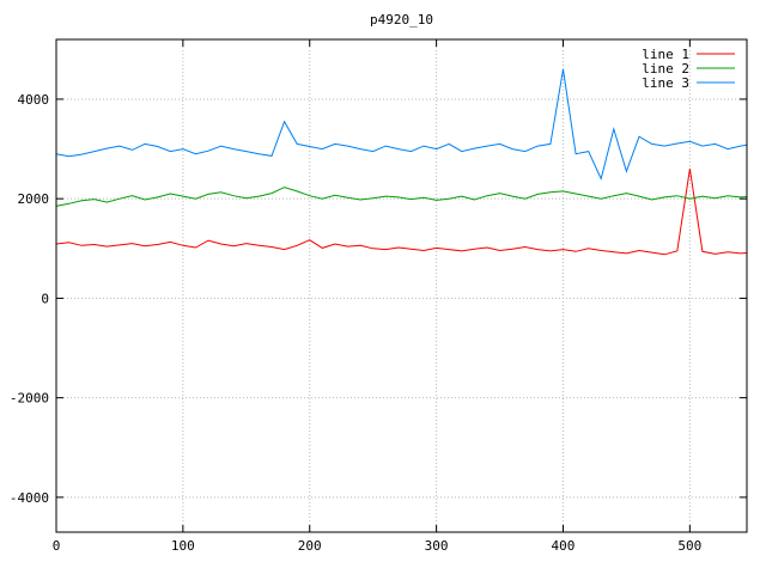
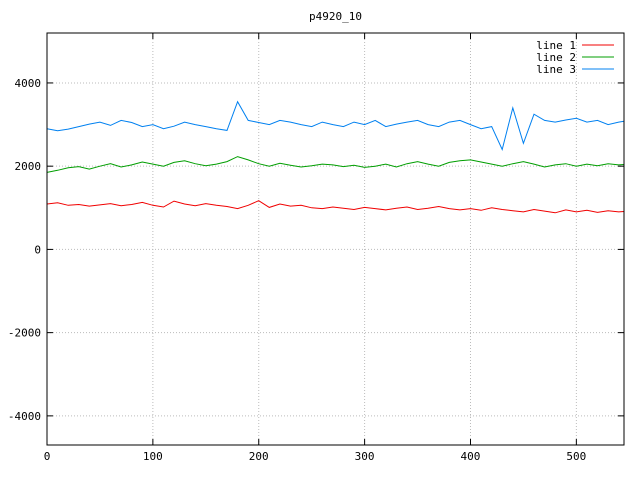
line 3/400: 4600 -> 3000
line 1/500: 2600 -> 900
